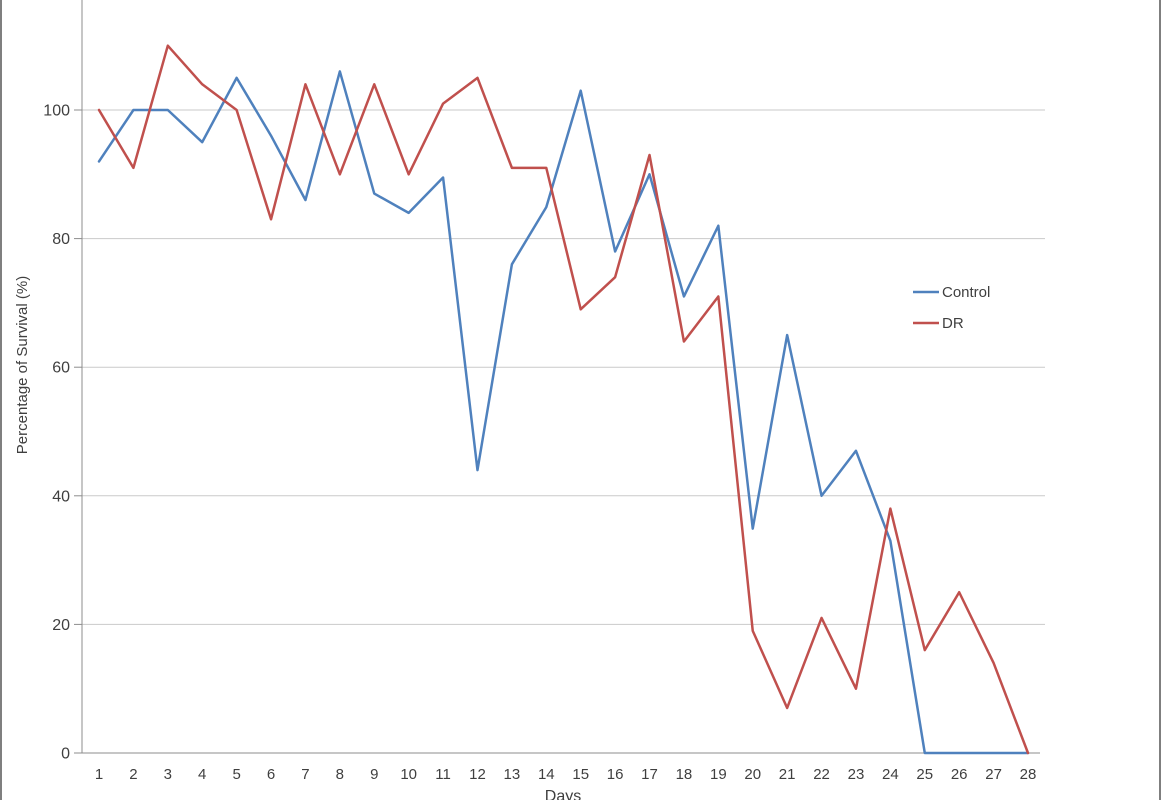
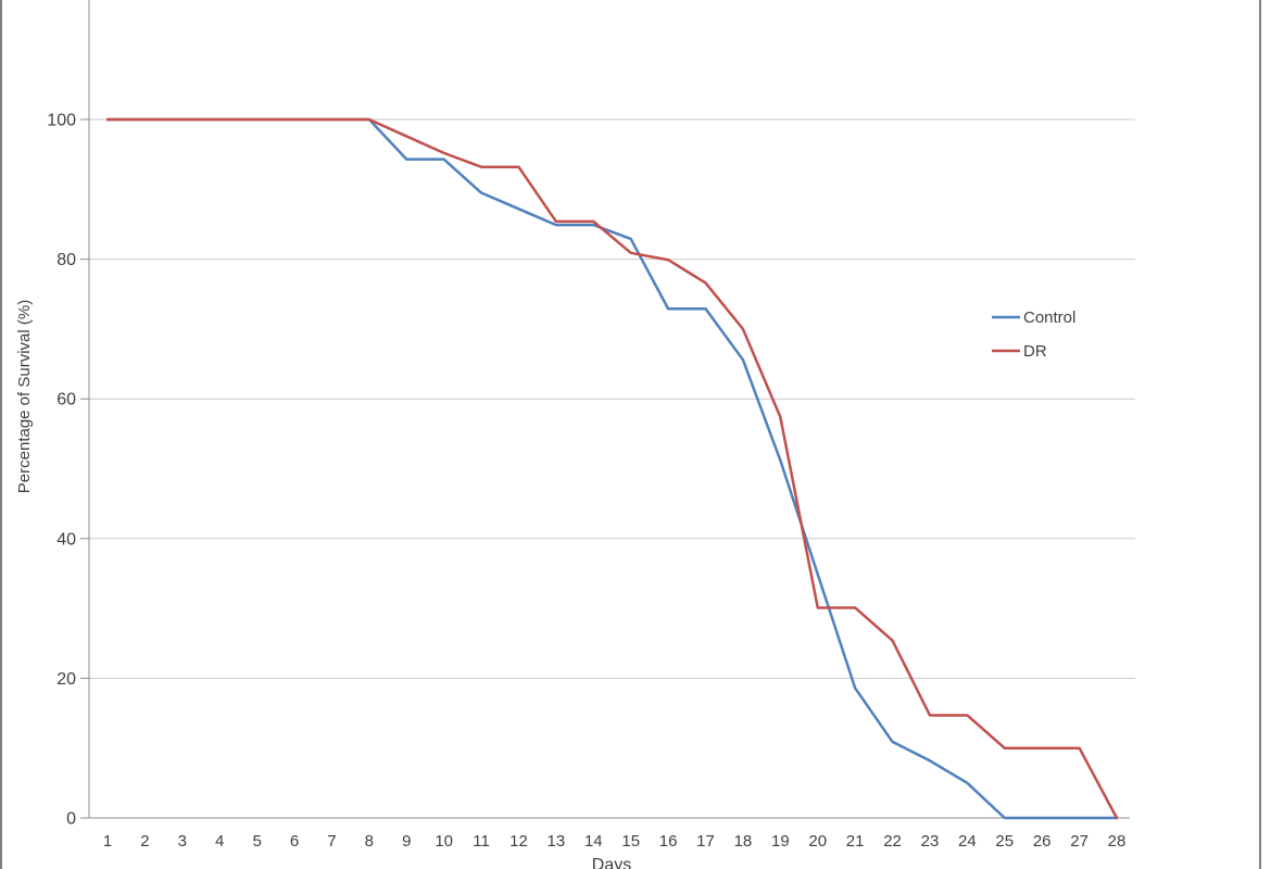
Control/1: 92 -> 100
DR/2: 91 -> 100
DR/3: 110 -> 100
Control/4: 95 -> 100
DR/4: 104 -> 100
Control/5: 105 -> 100
Control/6: 96 -> 100
DR/6: 83 -> 100
Control/7: 86 -> 100
DR/7: 104 -> 100
Control/8: 106 -> 100
DR/8: 90 -> 100
Control/9: 87 -> 94
DR/9: 104 -> 98
Control/10: 84 -> 94
DR/10: 90 -> 95
DR/11: 101 -> 93
Control/12: 44 -> 87
DR/12: 105 -> 93
Control/13: 76 -> 85
DR/13: 91 -> 85
DR/14: 91 -> 85
Control/15: 103 -> 83
DR/15: 69 -> 81
Control/16: 78 -> 73
DR/16: 74 -> 80
Control/17: 90 -> 73
DR/17: 93 -> 77
Control/18: 71 -> 66
DR/18: 64 -> 70
Control/19: 82 -> 51
DR/19: 71 -> 57
DR/20: 19 -> 30
Control/21: 65 -> 19
DR/21: 7 -> 30
Control/22: 40 -> 11
DR/22: 21 -> 25
Control/23: 47 -> 8
DR/23: 10 -> 15
Control/24: 33 -> 5
DR/24: 38 -> 15
DR/25: 16 -> 10
DR/26: 25 -> 10
DR/27: 14 -> 10
